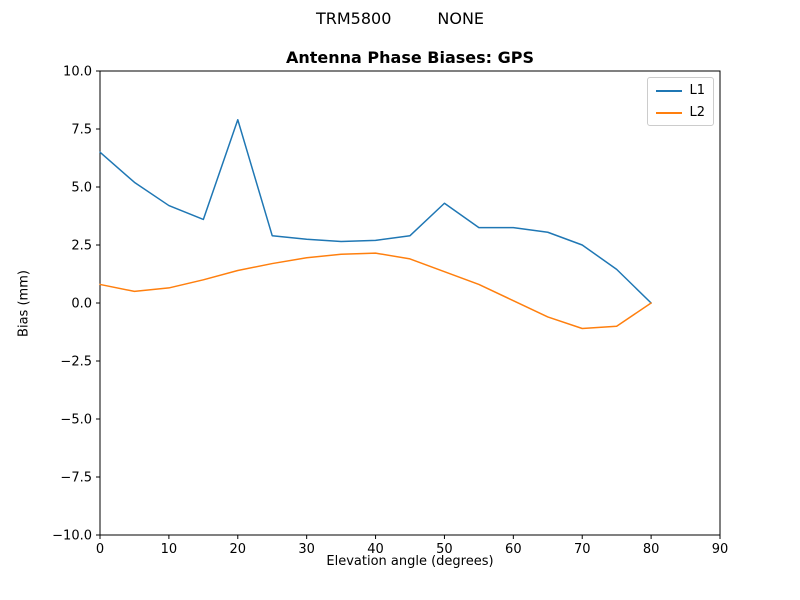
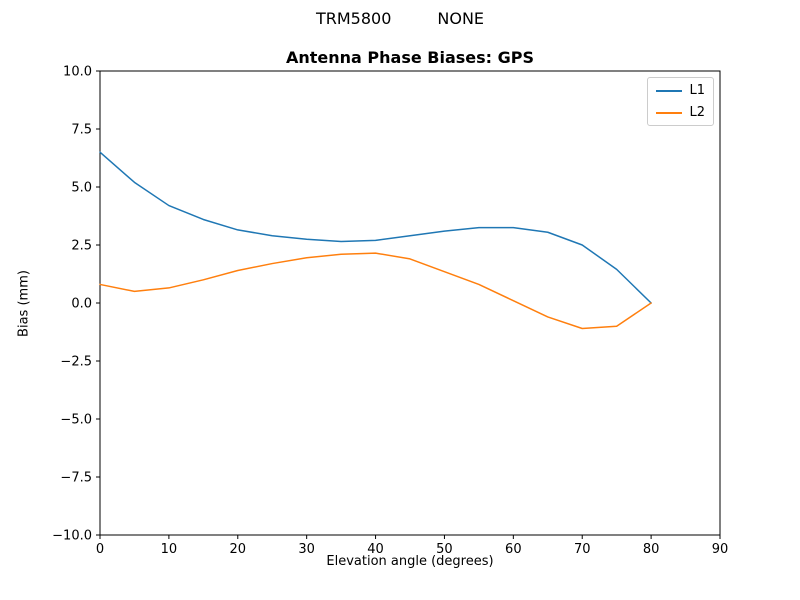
L1/20: 7.9 -> 3.1
L1/50: 4.3 -> 3.1
